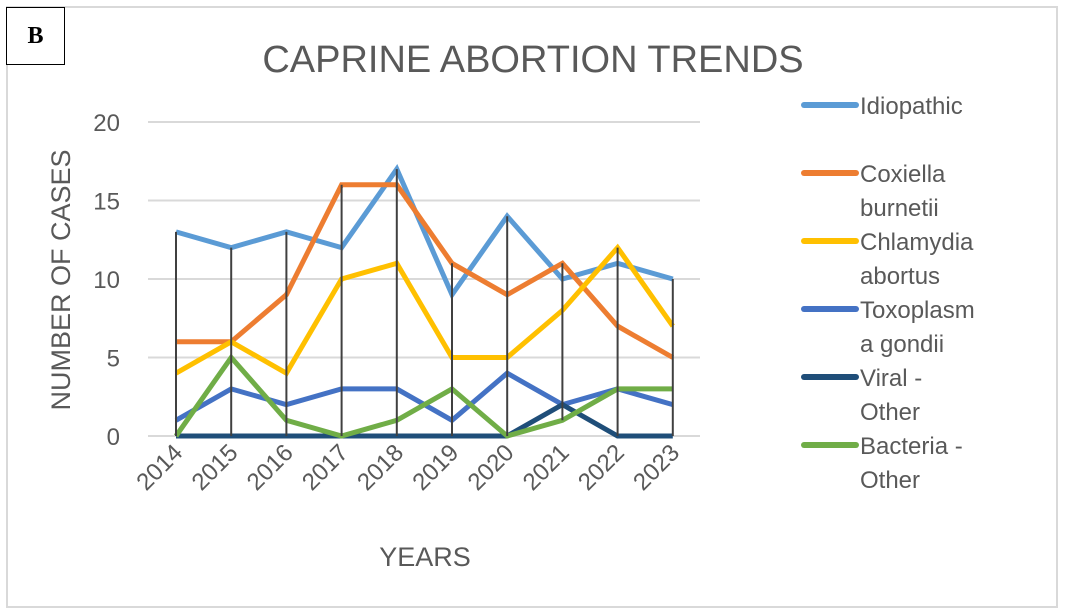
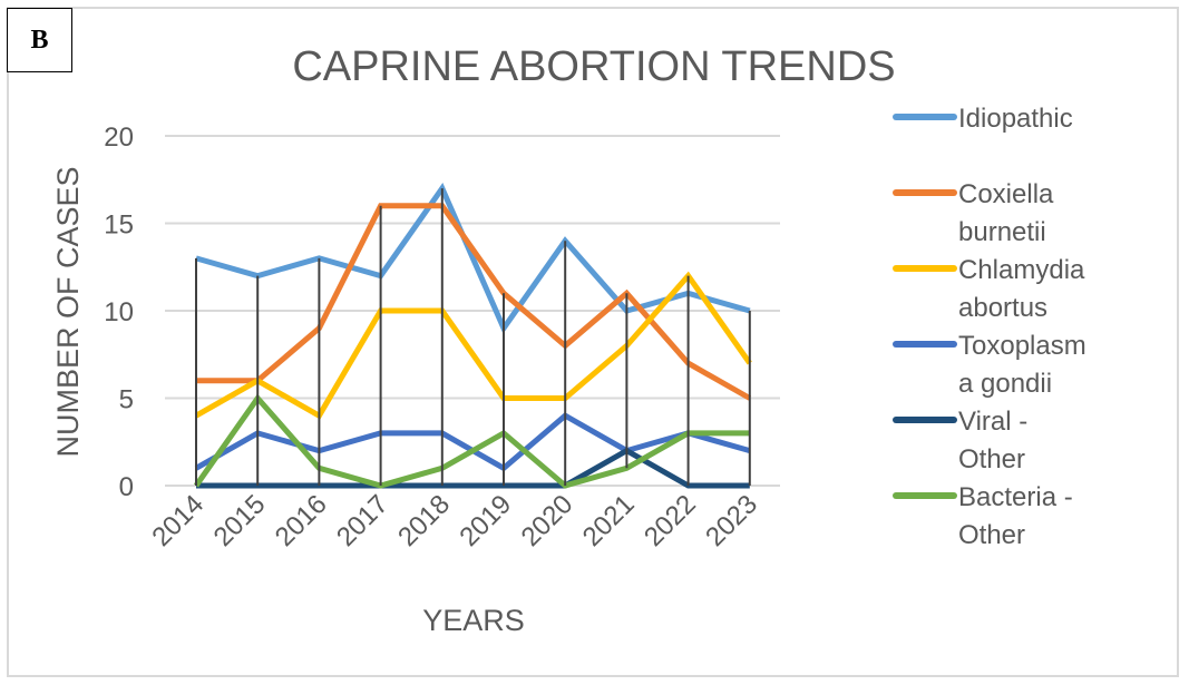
Chlamydia abortus/2018: 11 -> 10
Coxiella burnetii/2020: 9 -> 8
